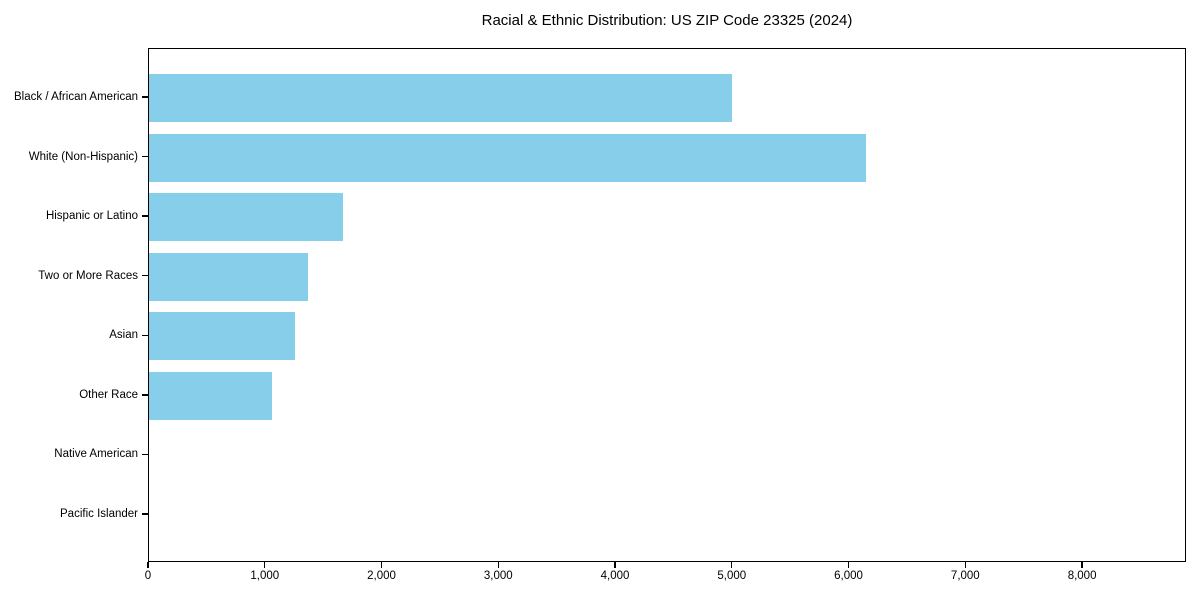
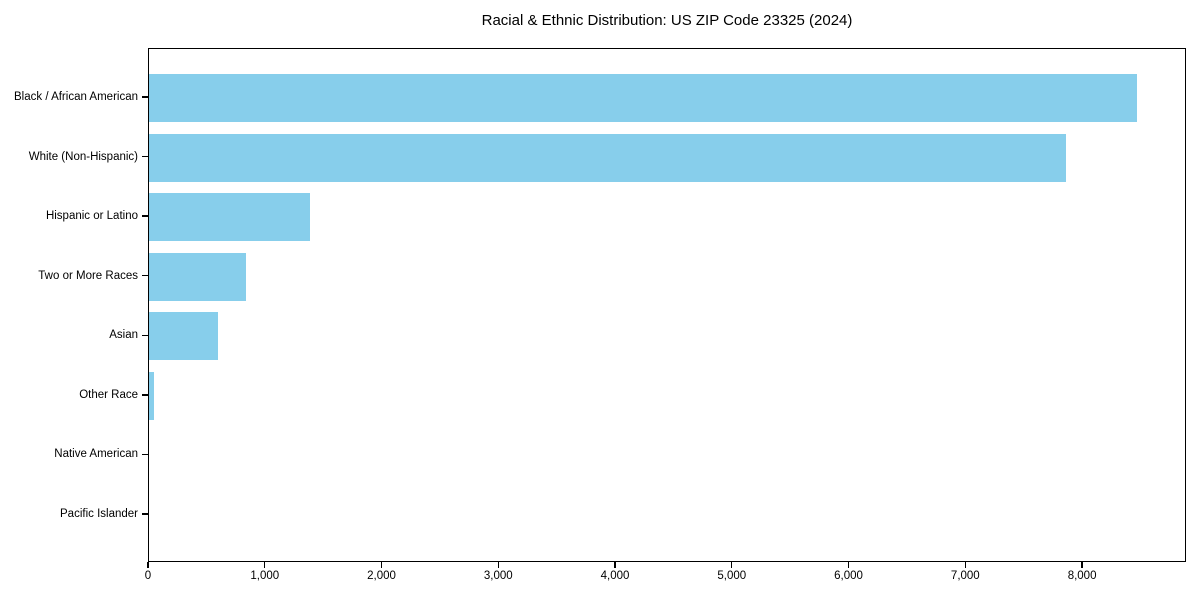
Black / African American: 4990 -> 8460
White (Non-Hispanic): 6140 -> 7850
Hispanic or Latino: 1660 -> 1380
Two or More Races: 1360 -> 830
Asian: 1250 -> 590
Other Race: 1050 -> 40
